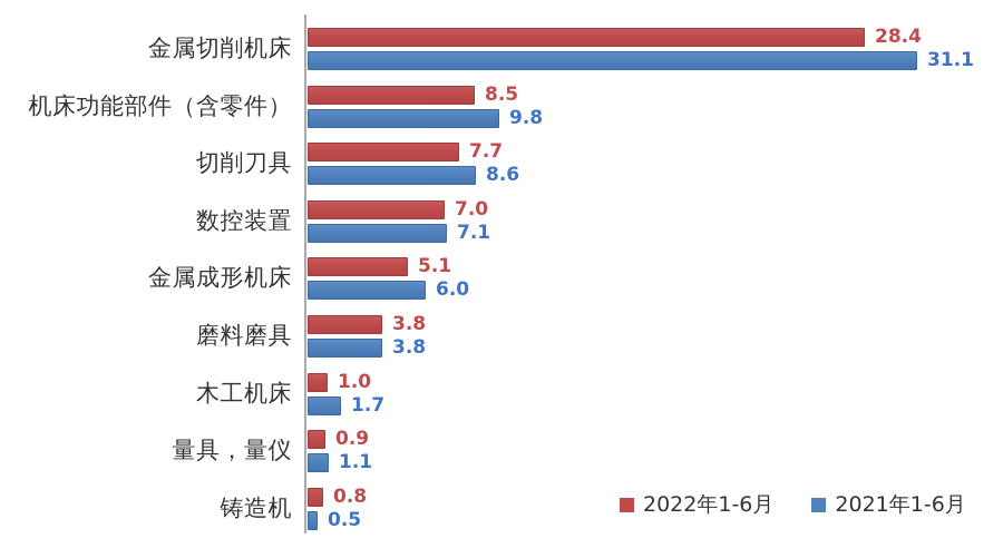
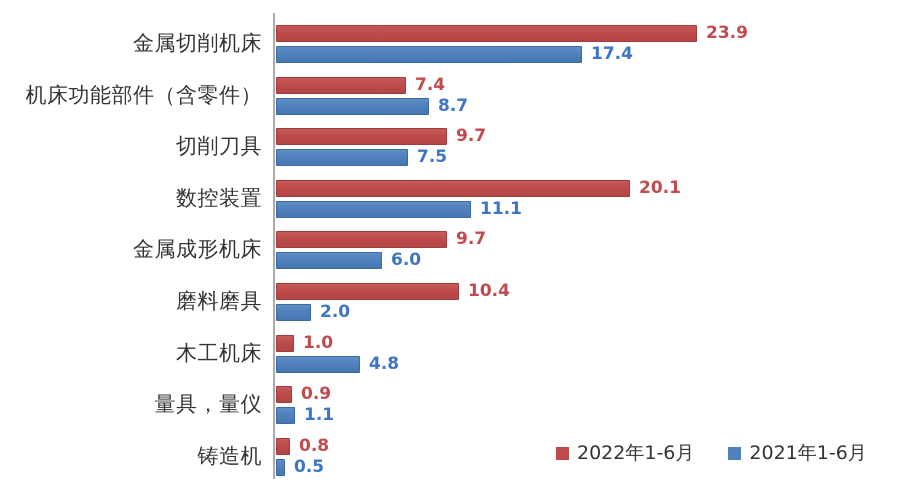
2022年1-6月/金属切削机床: 28.4 -> 23.9
2021年1-6月/金属切削机床: 31.1 -> 17.4
2022年1-6月/机床功能部件（含零件）: 8.5 -> 7.4
2021年1-6月/机床功能部件（含零件）: 9.8 -> 8.7
2022年1-6月/切削刀具: 7.7 -> 9.7
2021年1-6月/切削刀具: 8.6 -> 7.5
2022年1-6月/数控装置: 7.0 -> 20.1
2021年1-6月/数控装置: 7.1 -> 11.1
2022年1-6月/金属成形机床: 5.1 -> 9.7
2022年1-6月/磨料磨具: 3.8 -> 10.4
2021年1-6月/磨料磨具: 3.8 -> 2.0
2021年1-6月/木工机床: 1.7 -> 4.8
